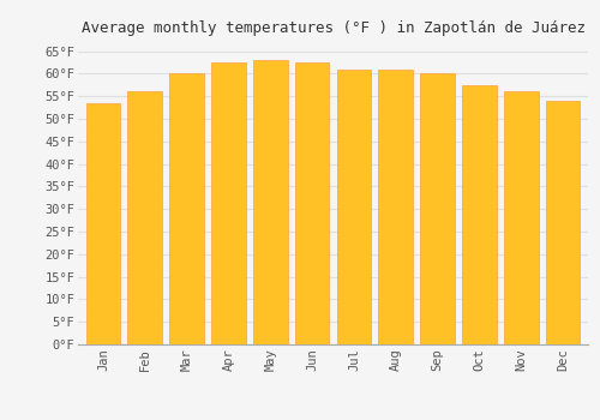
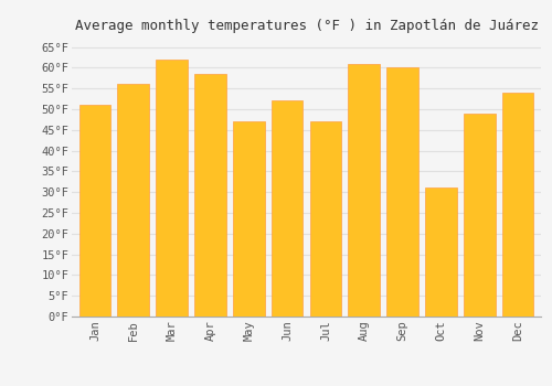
Jan: 53.5°F -> 51.0°F
Mar: 60.0°F -> 62.0°F
Apr: 62.5°F -> 58.5°F
May: 63.0°F -> 47.0°F
Jun: 62.5°F -> 52.0°F
Jul: 61.0°F -> 47.0°F
Oct: 57.5°F -> 31.0°F
Nov: 56.0°F -> 49.0°F
